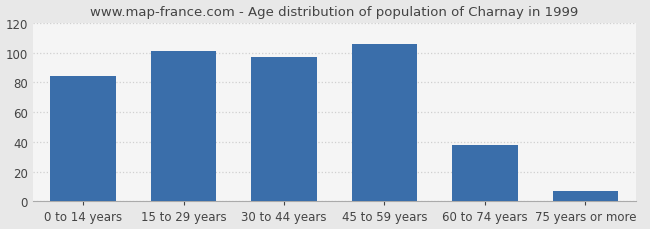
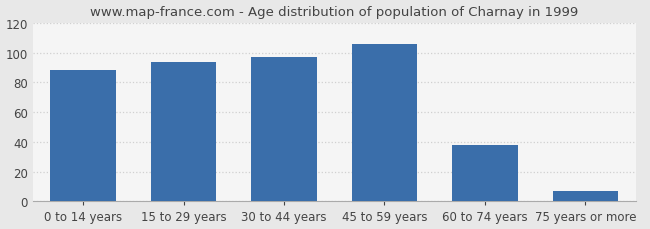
0 to 14 years: 84 -> 88
15 to 29 years: 101 -> 94
